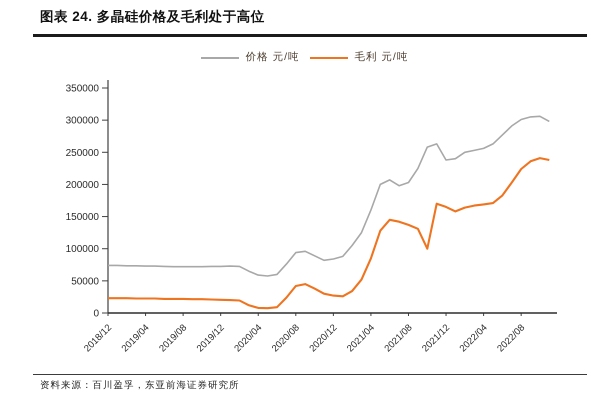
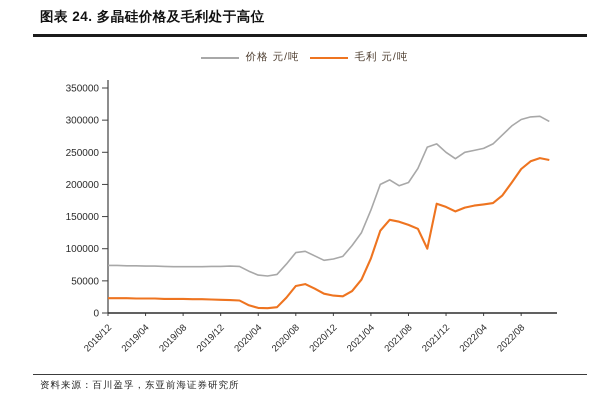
价格 元/吨/2021/12: 240000 -> 250000
